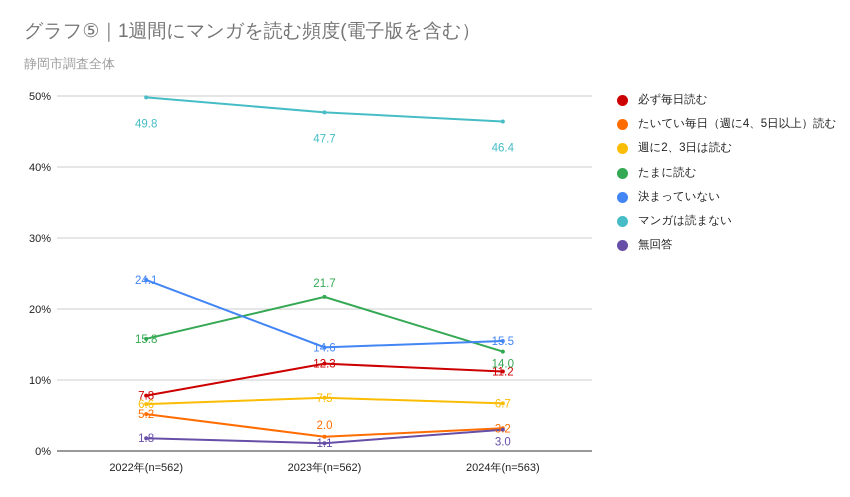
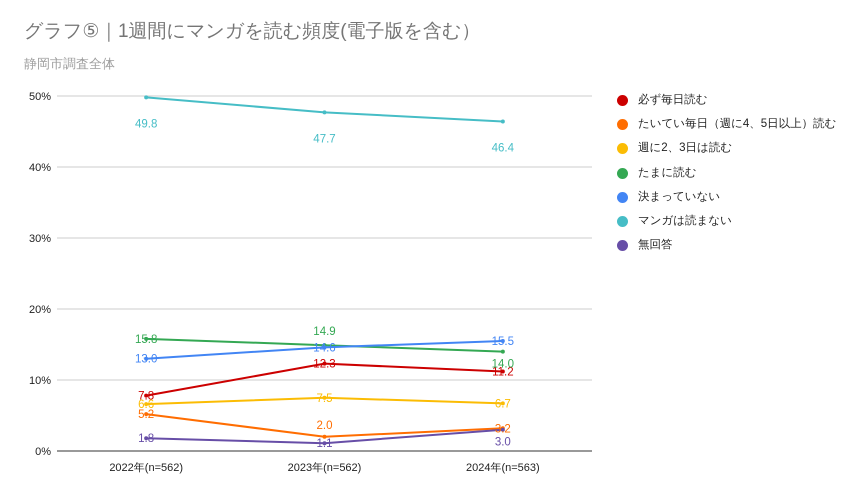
決まっていない/2022年(n=562): 24.1 -> 13.0
たまに読む/2023年(n=562): 21.7 -> 14.9
